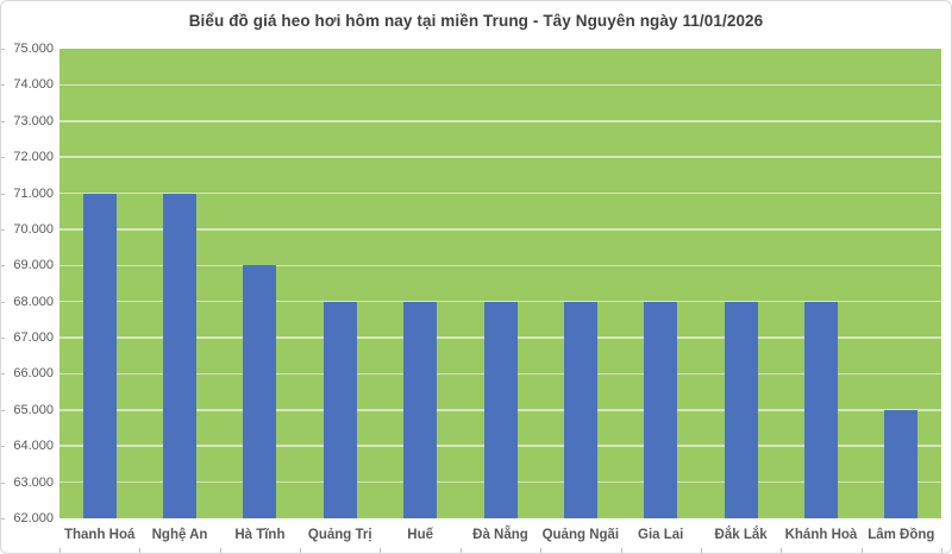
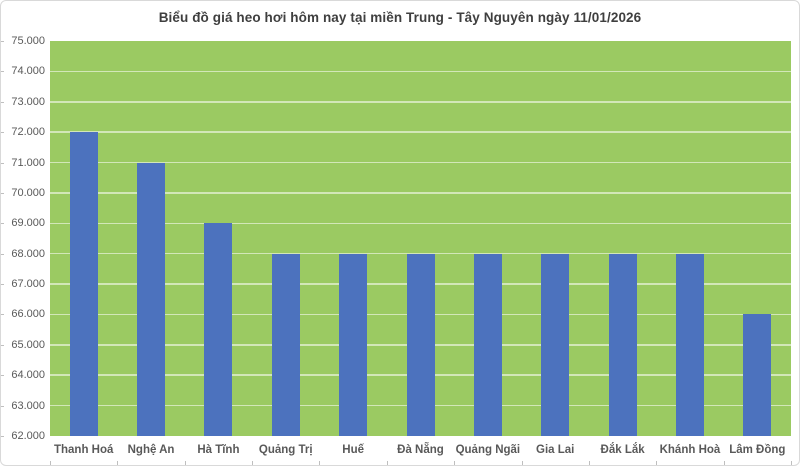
Thanh Hoá: 71000 -> 72000
Lâm Đồng: 65000 -> 66000
